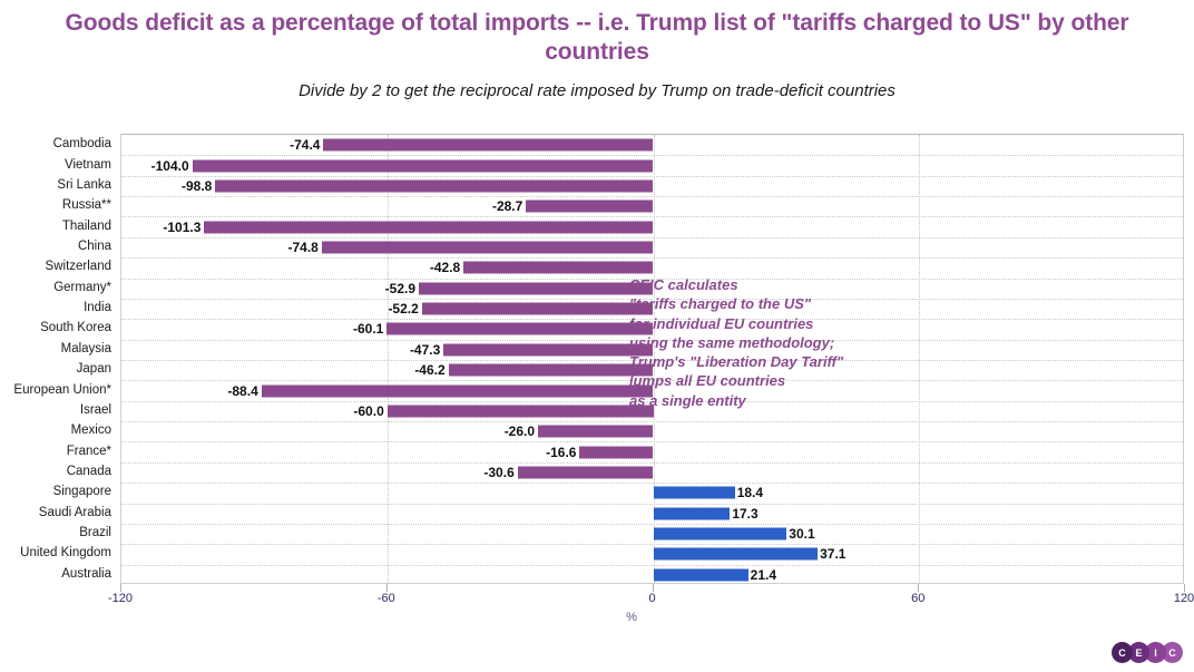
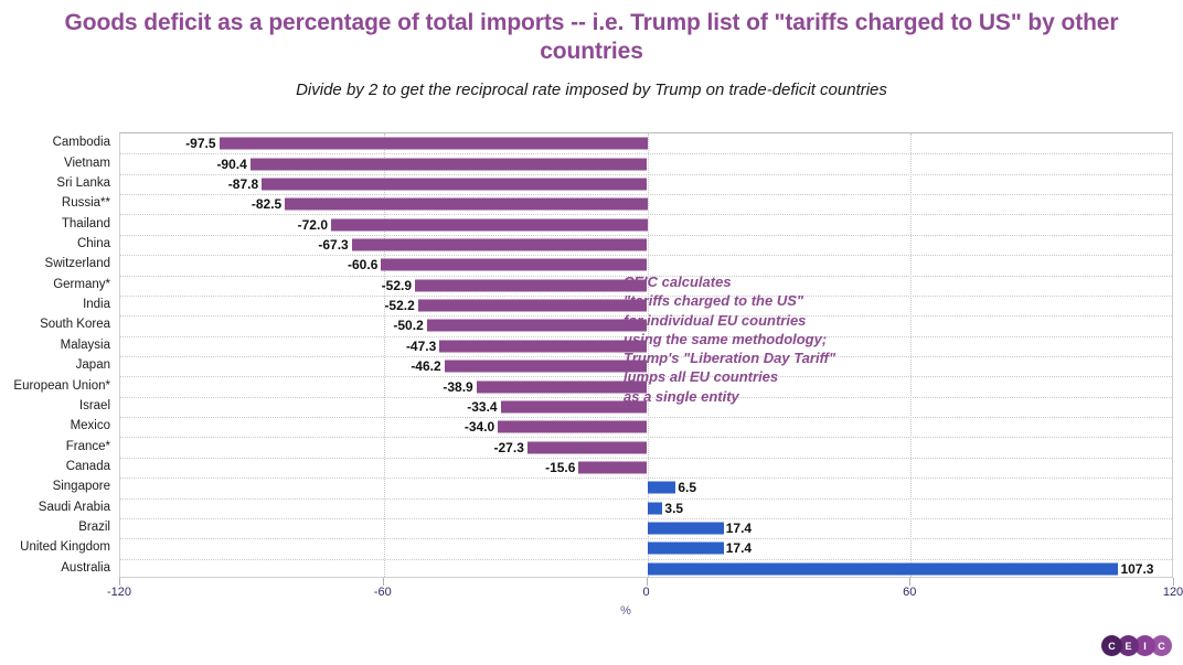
Cambodia: -74.4 -> -97.5
Vietnam: -104.0 -> -90.4
Sri Lanka: -98.8 -> -87.8
Russia**: -28.7 -> -82.5
Thailand: -101.3 -> -72.0
China: -74.8 -> -67.3
Switzerland: -42.8 -> -60.6
South Korea: -60.1 -> -50.2
European Union*: -88.4 -> -38.9
Israel: -60.0 -> -33.4
Mexico: -26.0 -> -34.0
France*: -16.6 -> -27.3
Canada: -30.6 -> -15.6
Singapore: 18.4 -> 6.5
Saudi Arabia: 17.3 -> 3.5
Brazil: 30.1 -> 17.4
United Kingdom: 37.1 -> 17.4
Australia: 21.4 -> 107.3
